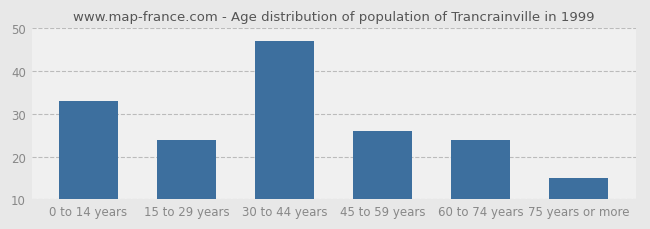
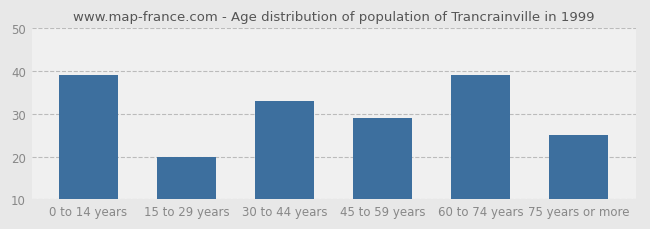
0 to 14 years: 33 -> 39
15 to 29 years: 24 -> 20
30 to 44 years: 47 -> 33
45 to 59 years: 26 -> 29
60 to 74 years: 24 -> 39
75 years or more: 15 -> 25
